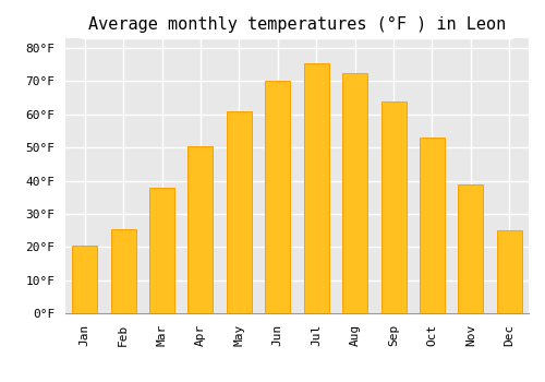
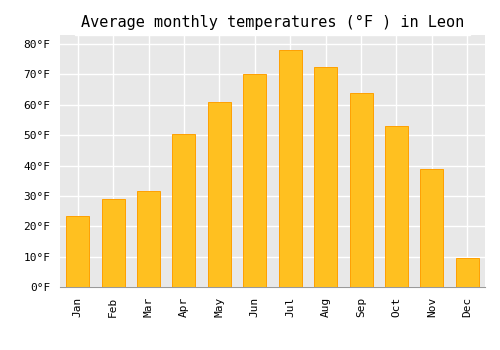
Jan: 20.5°F -> 23.5°F
Feb: 25.5°F -> 29.0°F
Mar: 38.0°F -> 31.5°F
Jul: 75.5°F -> 78.0°F
Dec: 25.0°F -> 9.5°F
